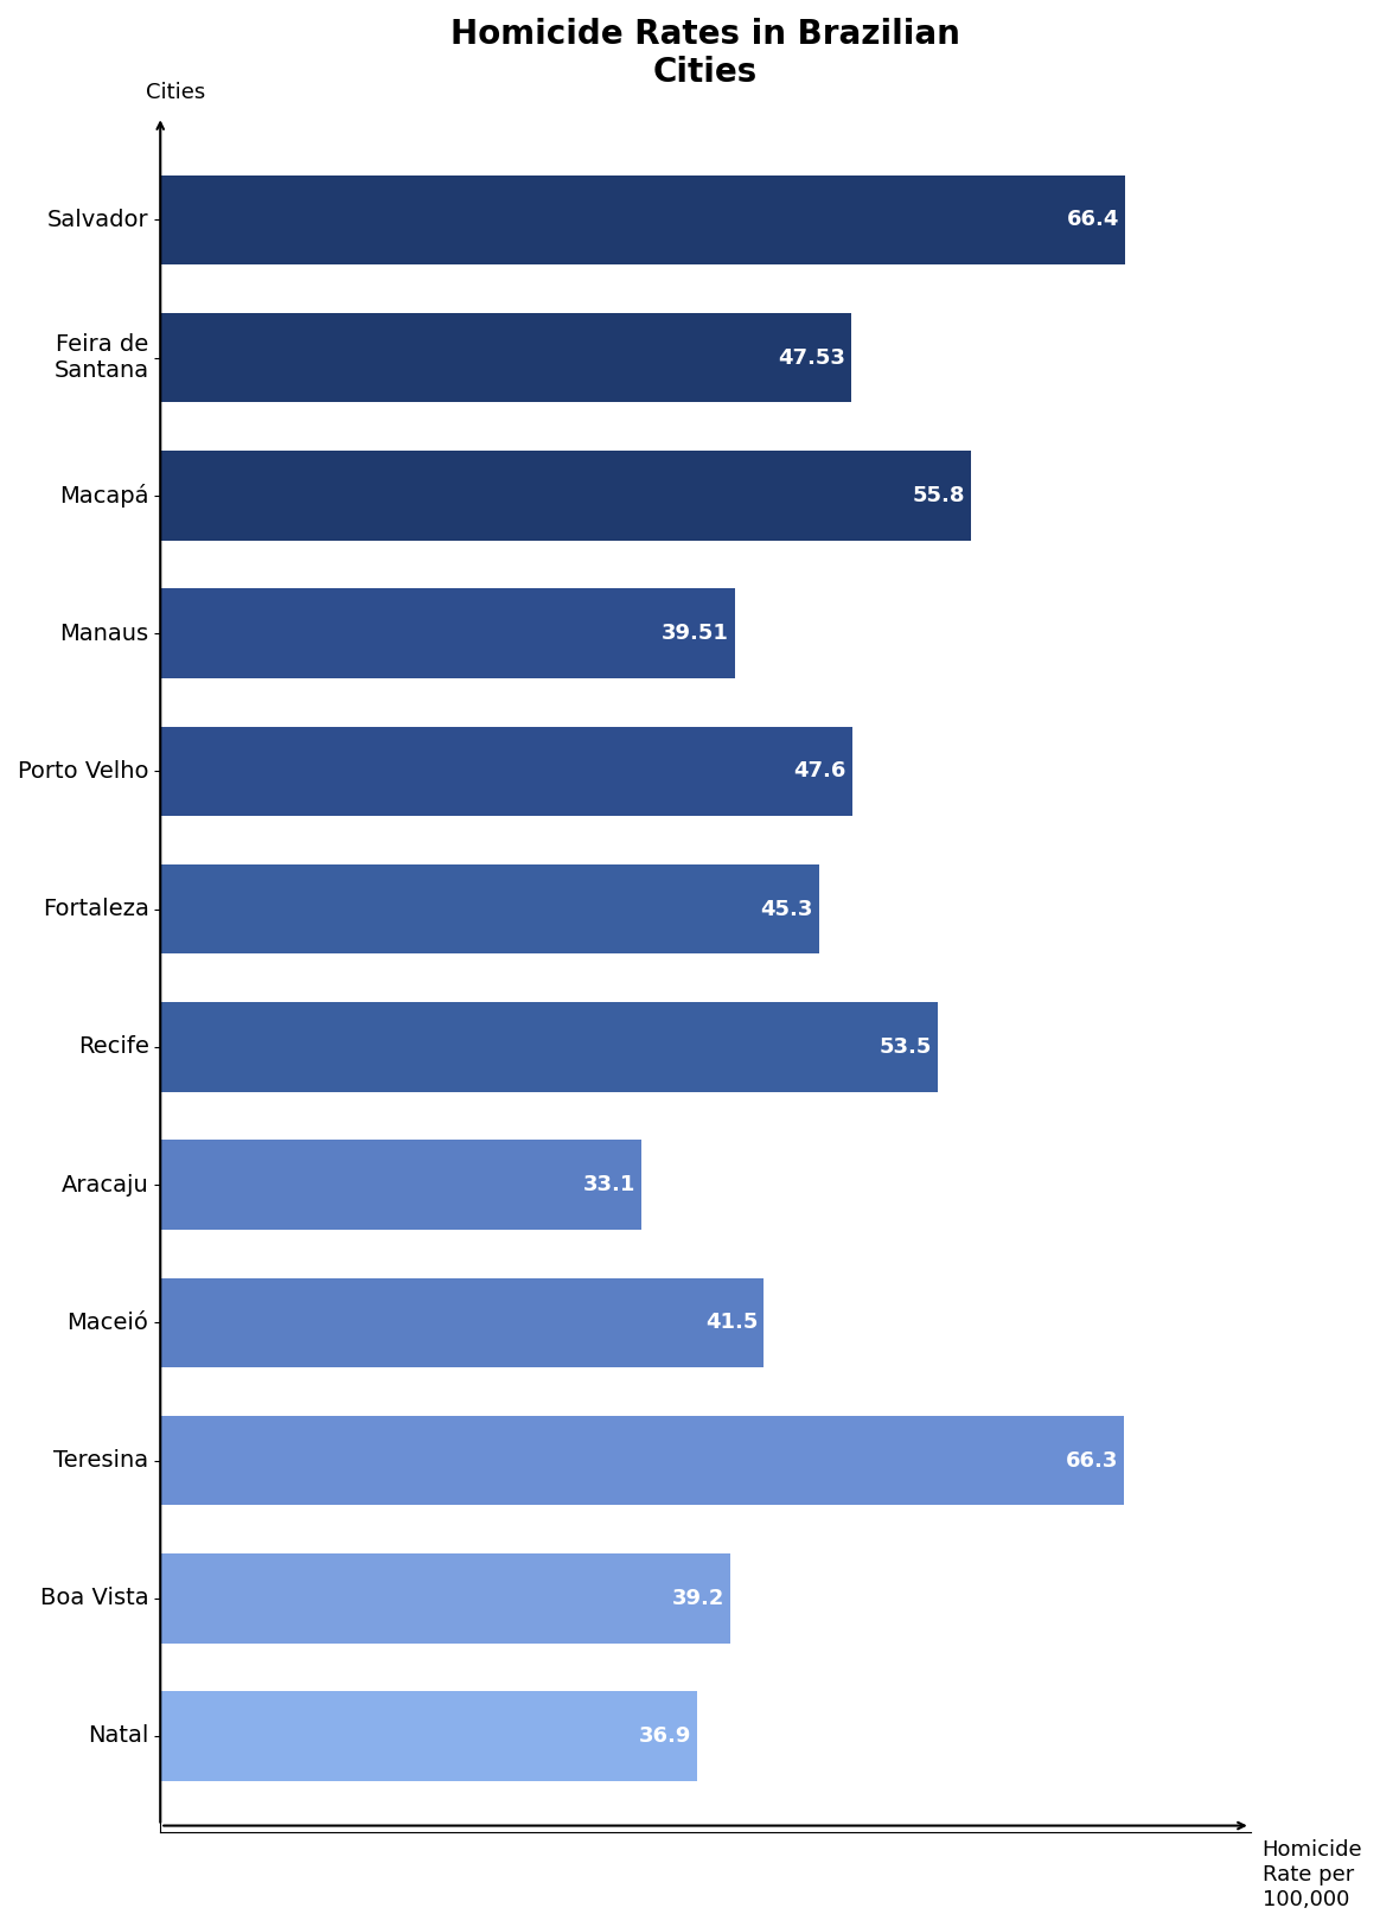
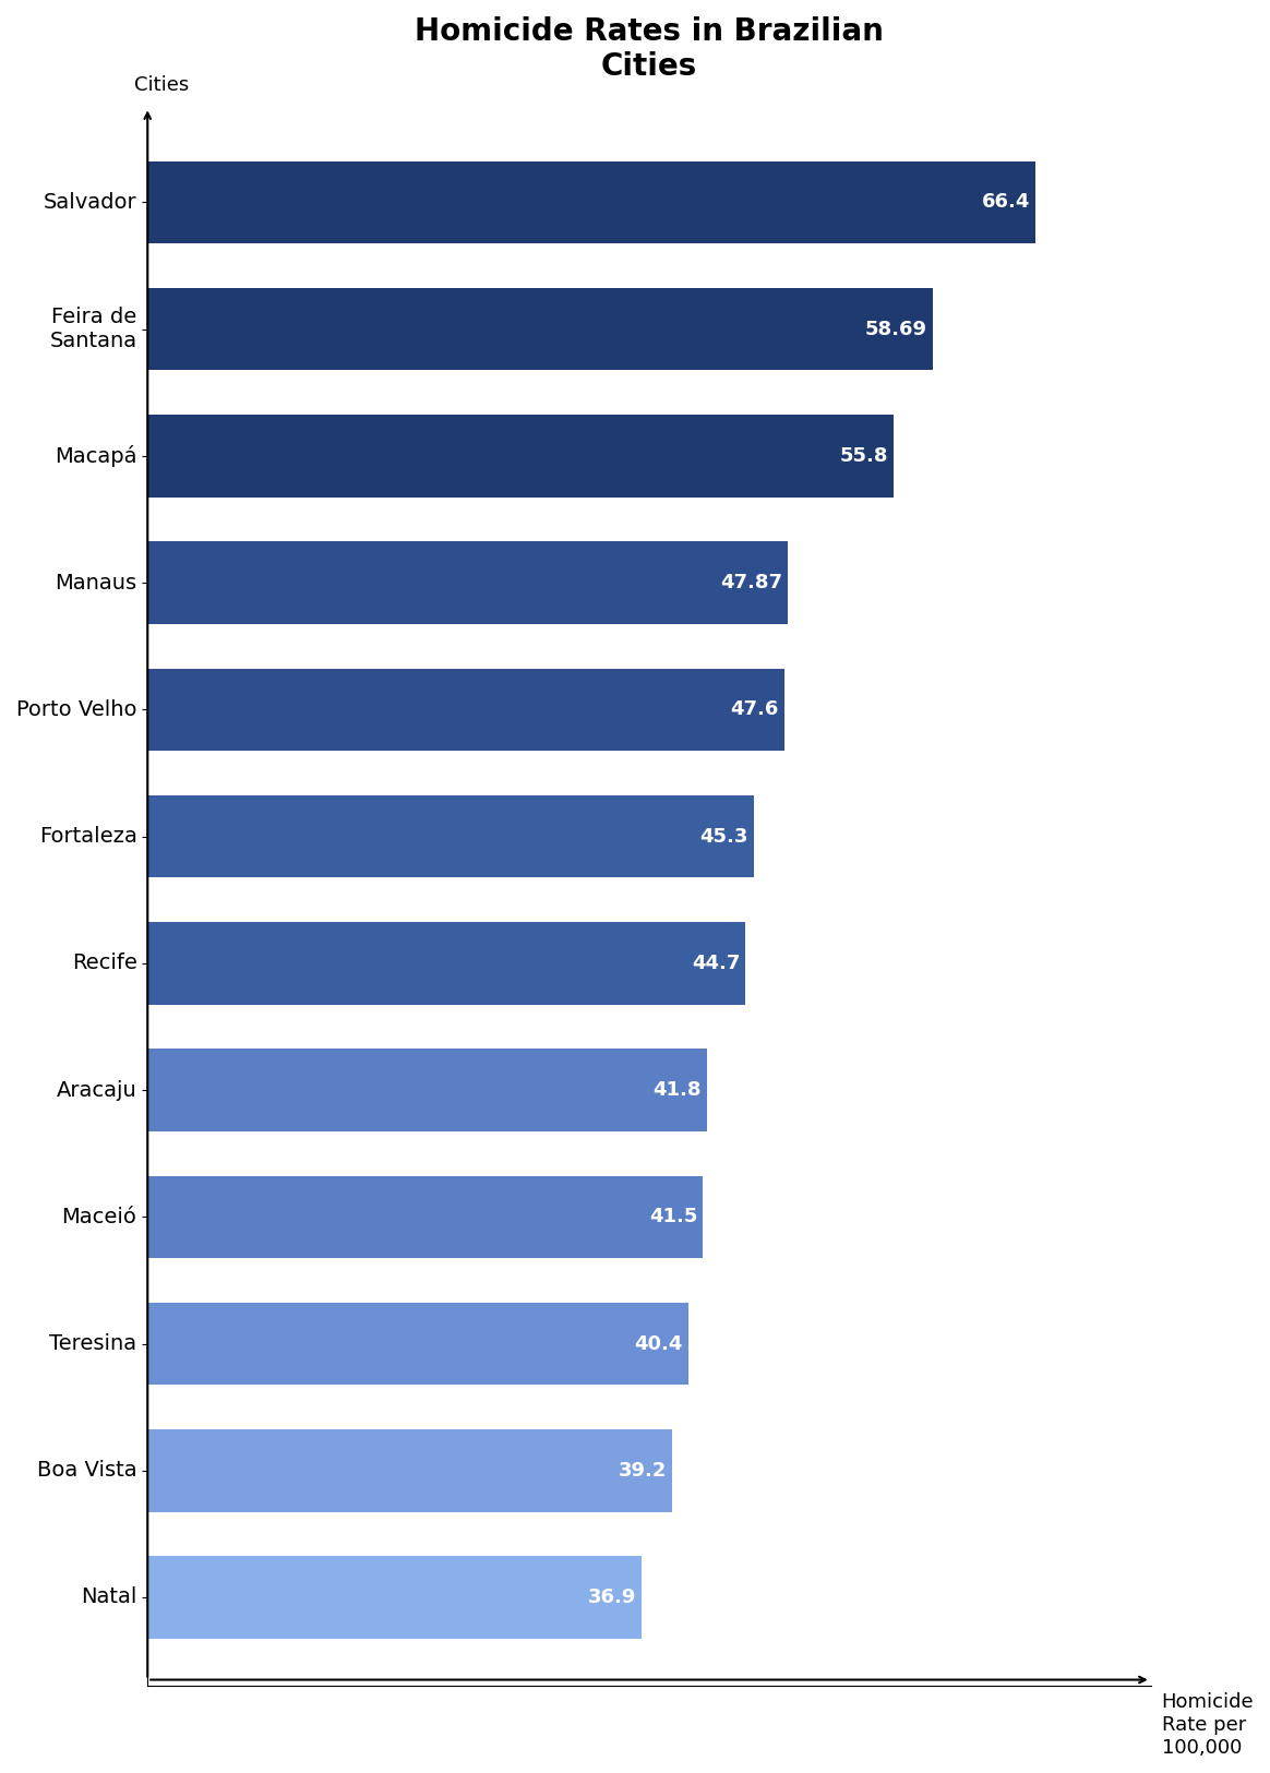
Feira de Santana: 47.53 -> 58.69
Manaus: 39.51 -> 47.87
Recife: 53.5 -> 44.7
Aracaju: 33.1 -> 41.8
Teresina: 66.3 -> 40.4
